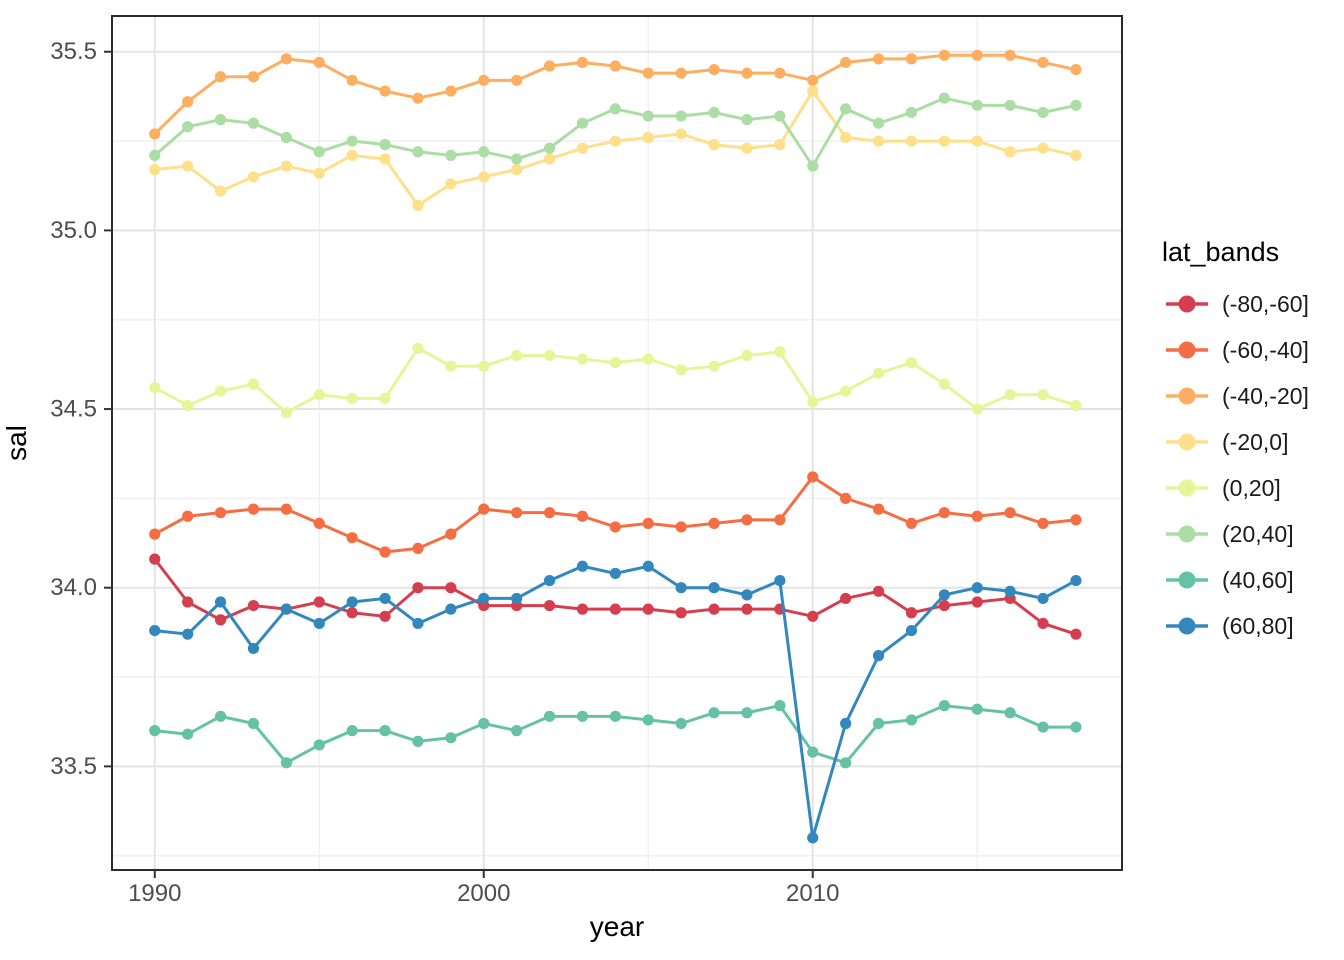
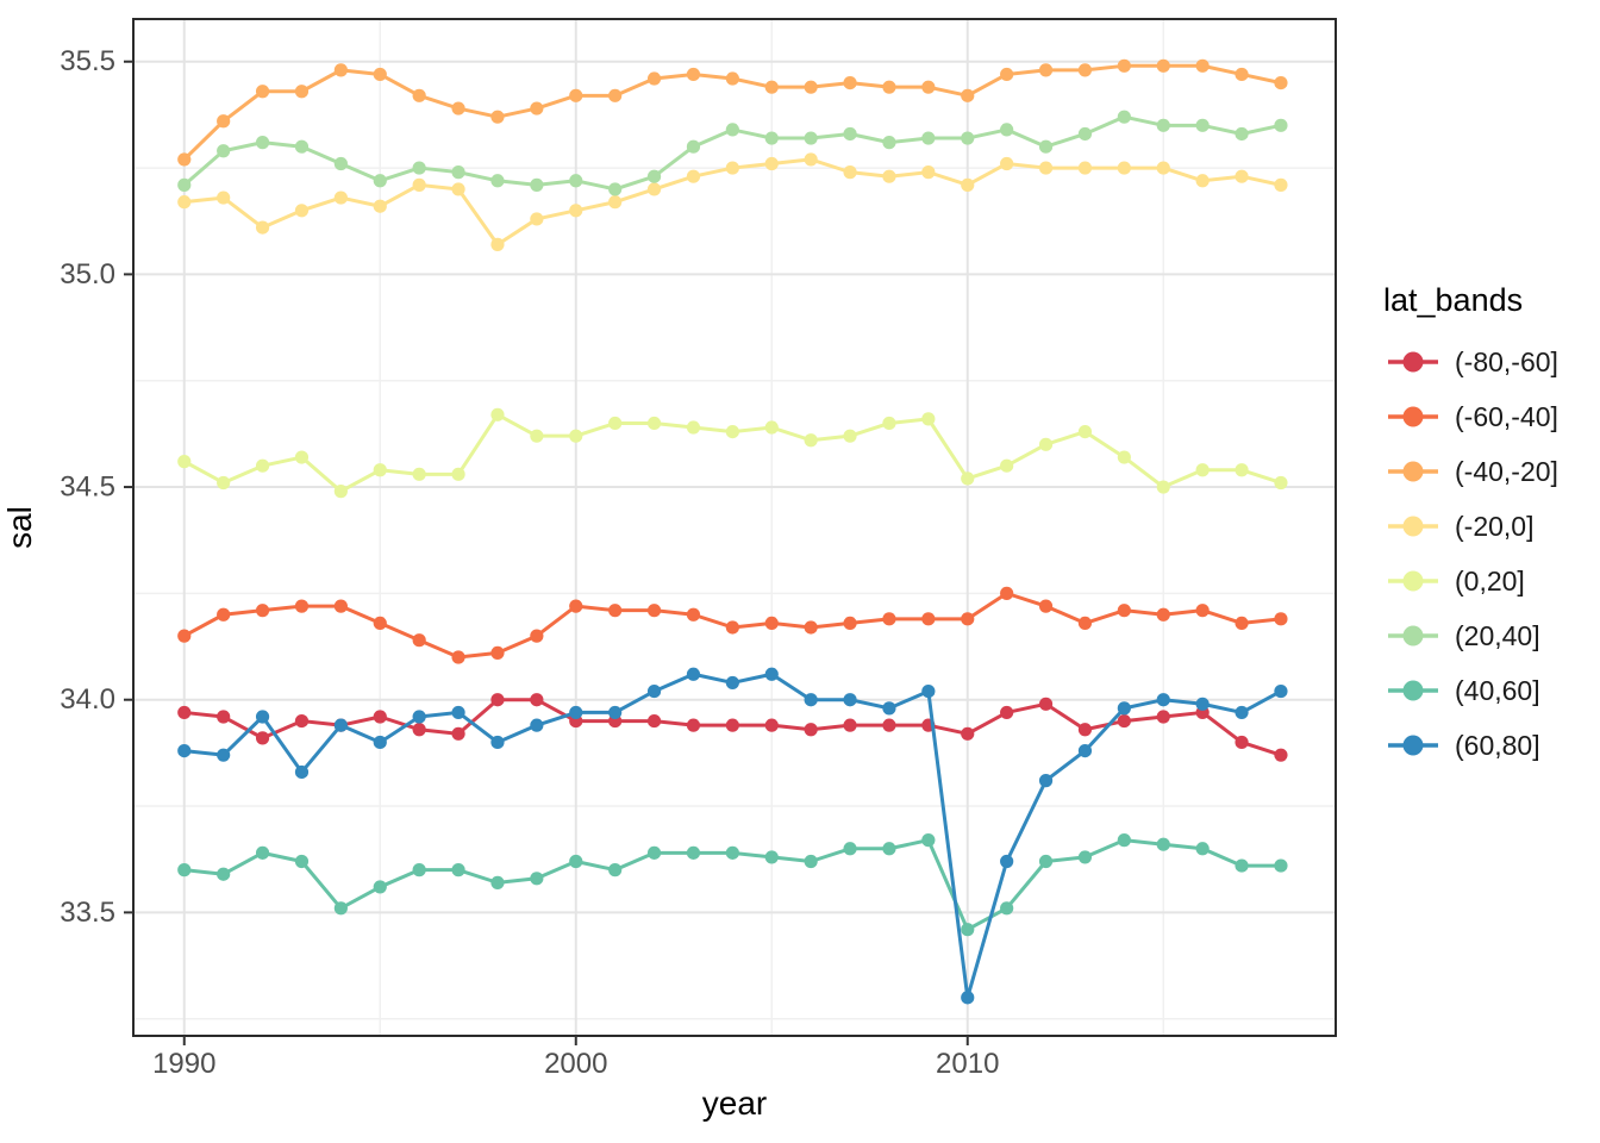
(-80,-60]/1990: 34.08 -> 33.97
(-60,-40]/2010: 34.31 -> 34.19
(-20,0]/2010: 35.39 -> 35.21
(20,40]/2010: 35.18 -> 35.32
(40,60]/2010: 33.54 -> 33.46
